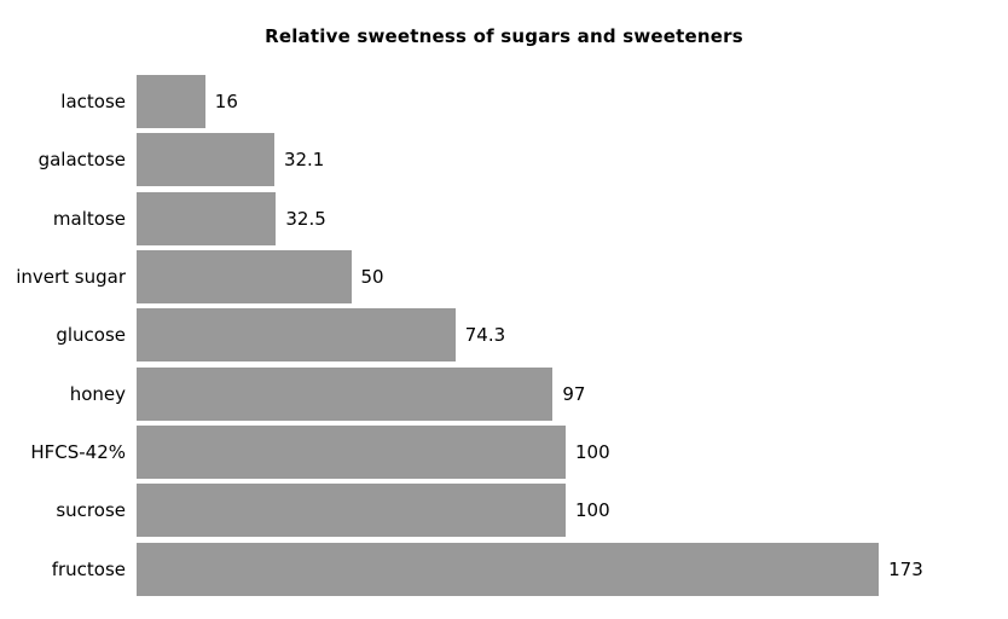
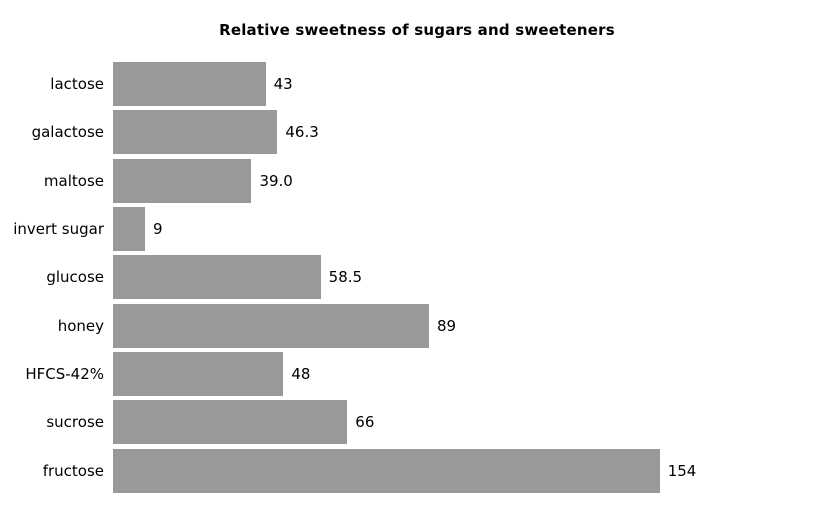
lactose: 16 -> 43
galactose: 32.1 -> 46.3
maltose: 32.5 -> 39.0
invert sugar: 50 -> 9
glucose: 74.3 -> 58.5
honey: 97 -> 89
HFCS-42%: 100 -> 48
sucrose: 100 -> 66
fructose: 173 -> 154
